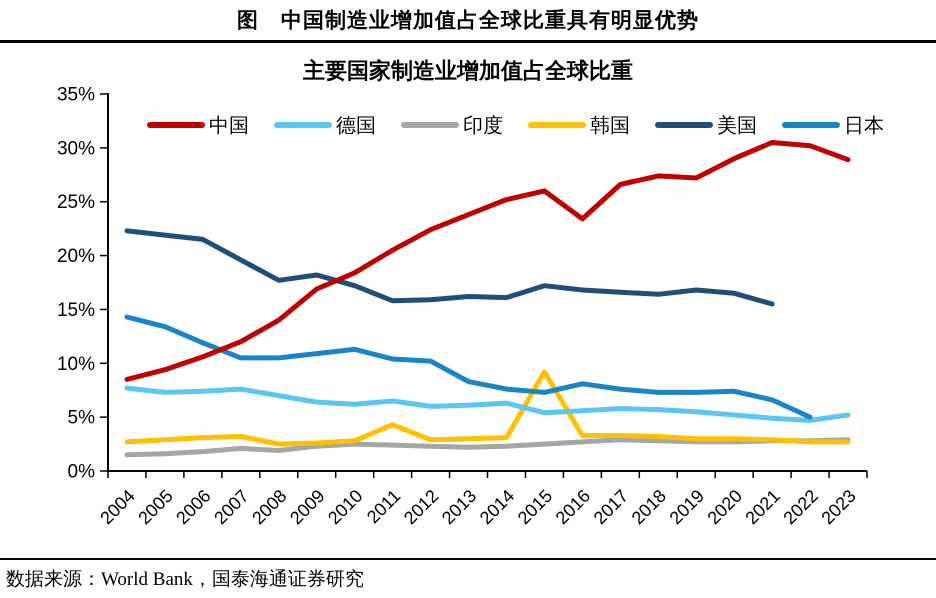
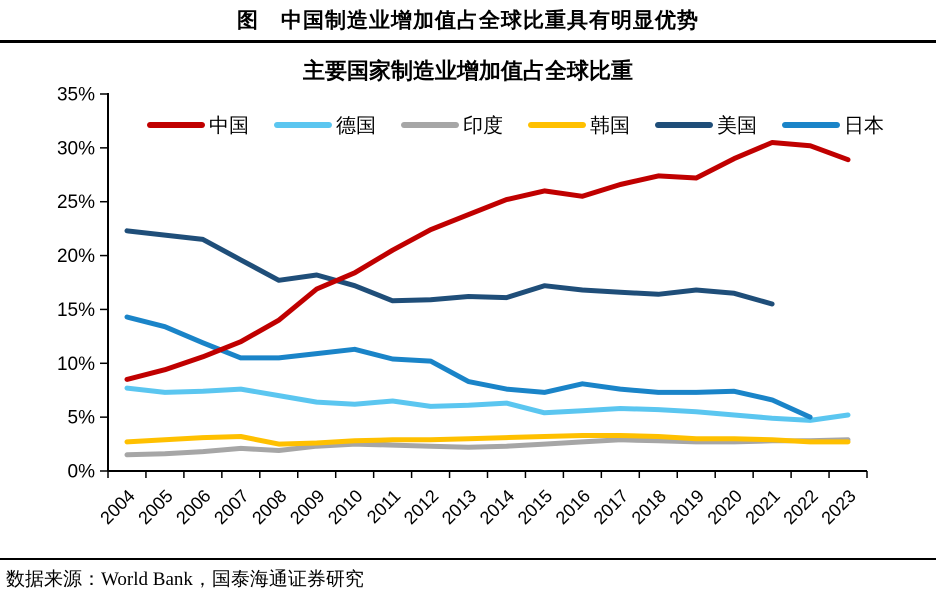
韩国/2011: 4.3% -> 2.9%
韩国/2015: 9.2% -> 3.2%
中国/2016: 23.4% -> 25.5%
